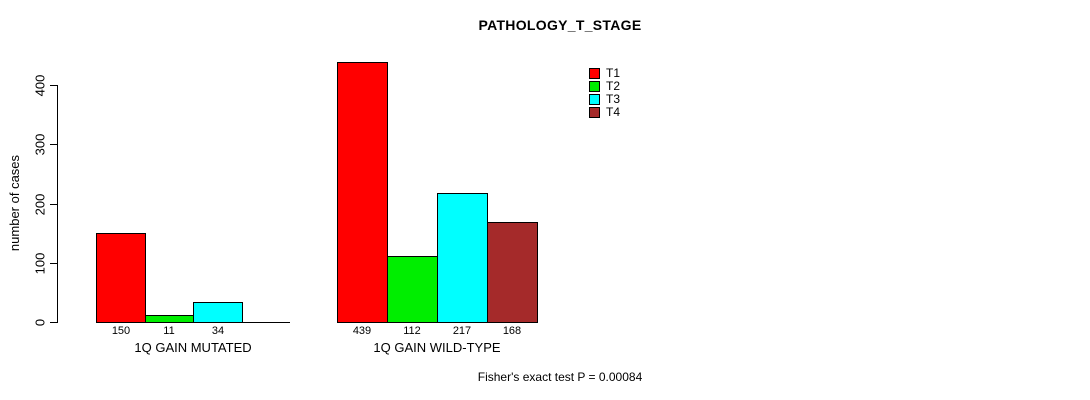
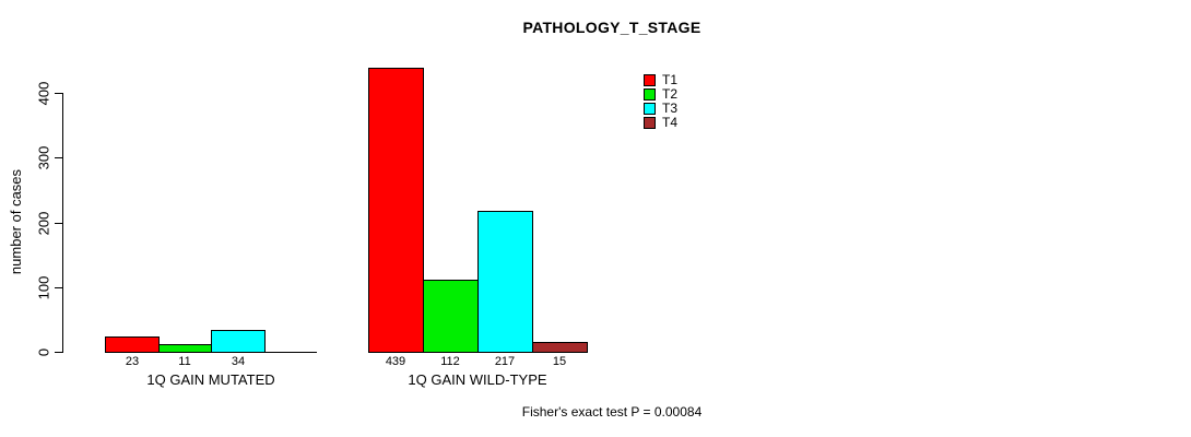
T1/1Q GAIN MUTATED: 150 -> 23
T4/1Q GAIN WILD-TYPE: 168 -> 15
